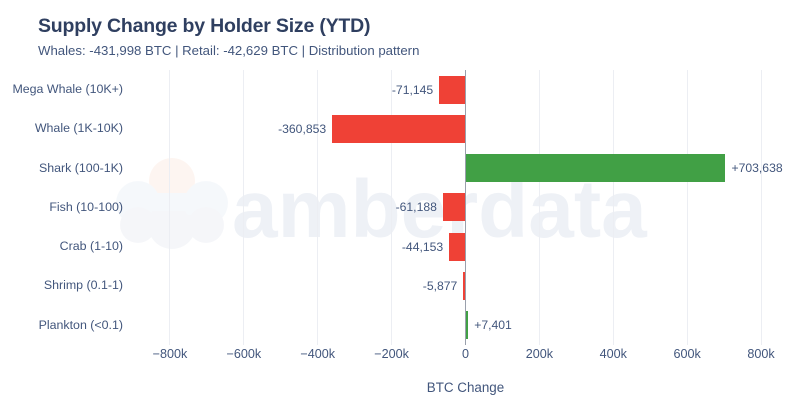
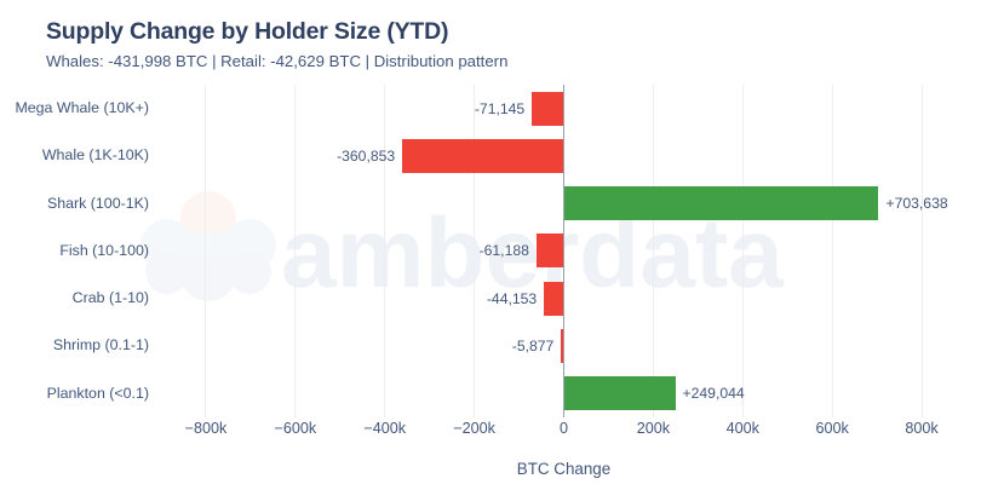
Plankton (<0.1): +7,401 -> +249,044
